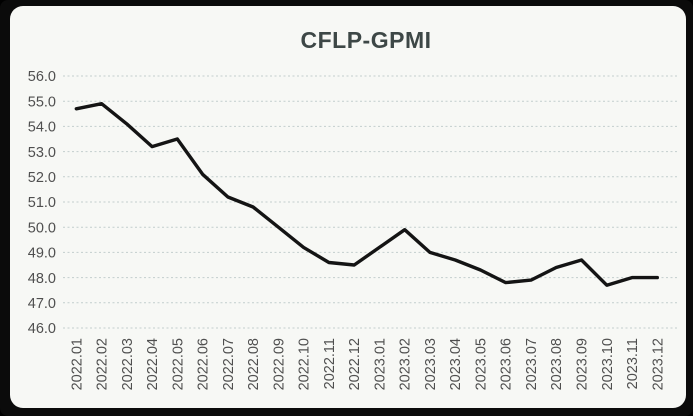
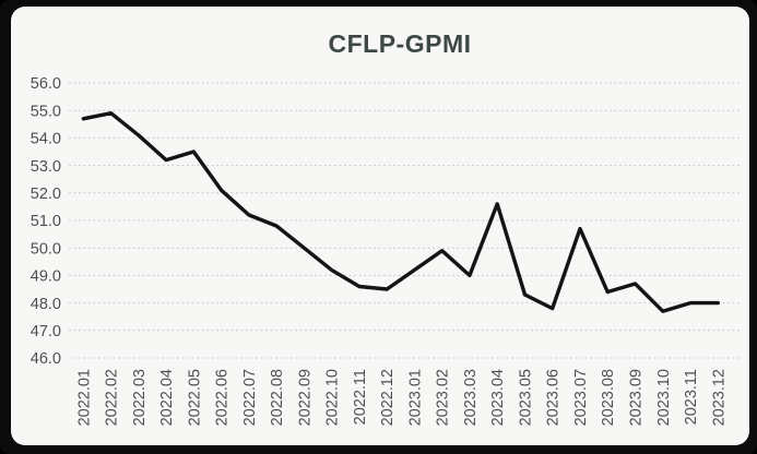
2023.04: 48.7 -> 51.6
2023.07: 47.9 -> 50.7
